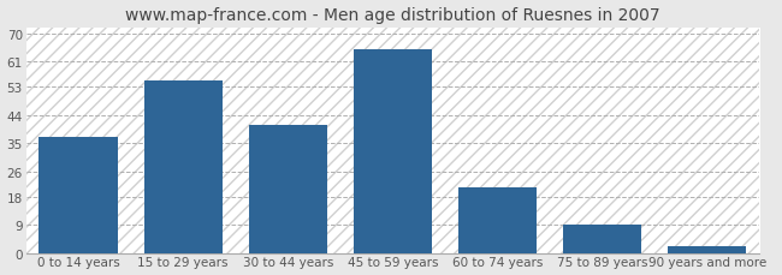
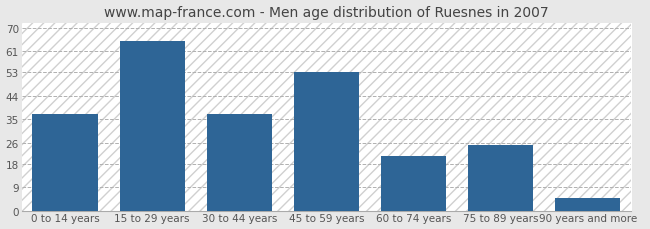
15 to 29 years: 55 -> 65
30 to 44 years: 41 -> 37
45 to 59 years: 65 -> 53
75 to 89 years: 9 -> 25
90 years and more: 2 -> 5
